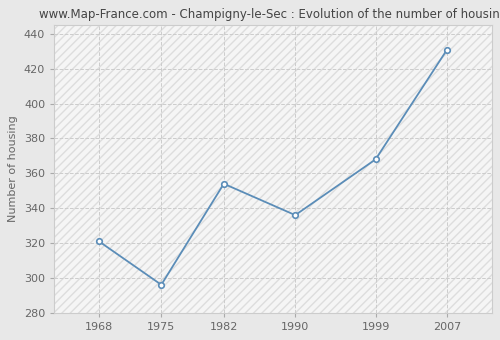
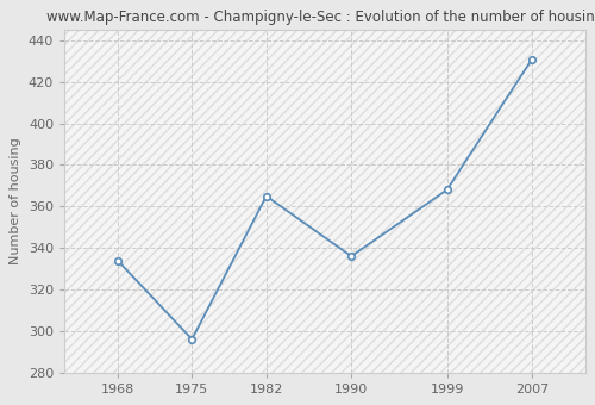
1968: 321 -> 334
1982: 354 -> 365
